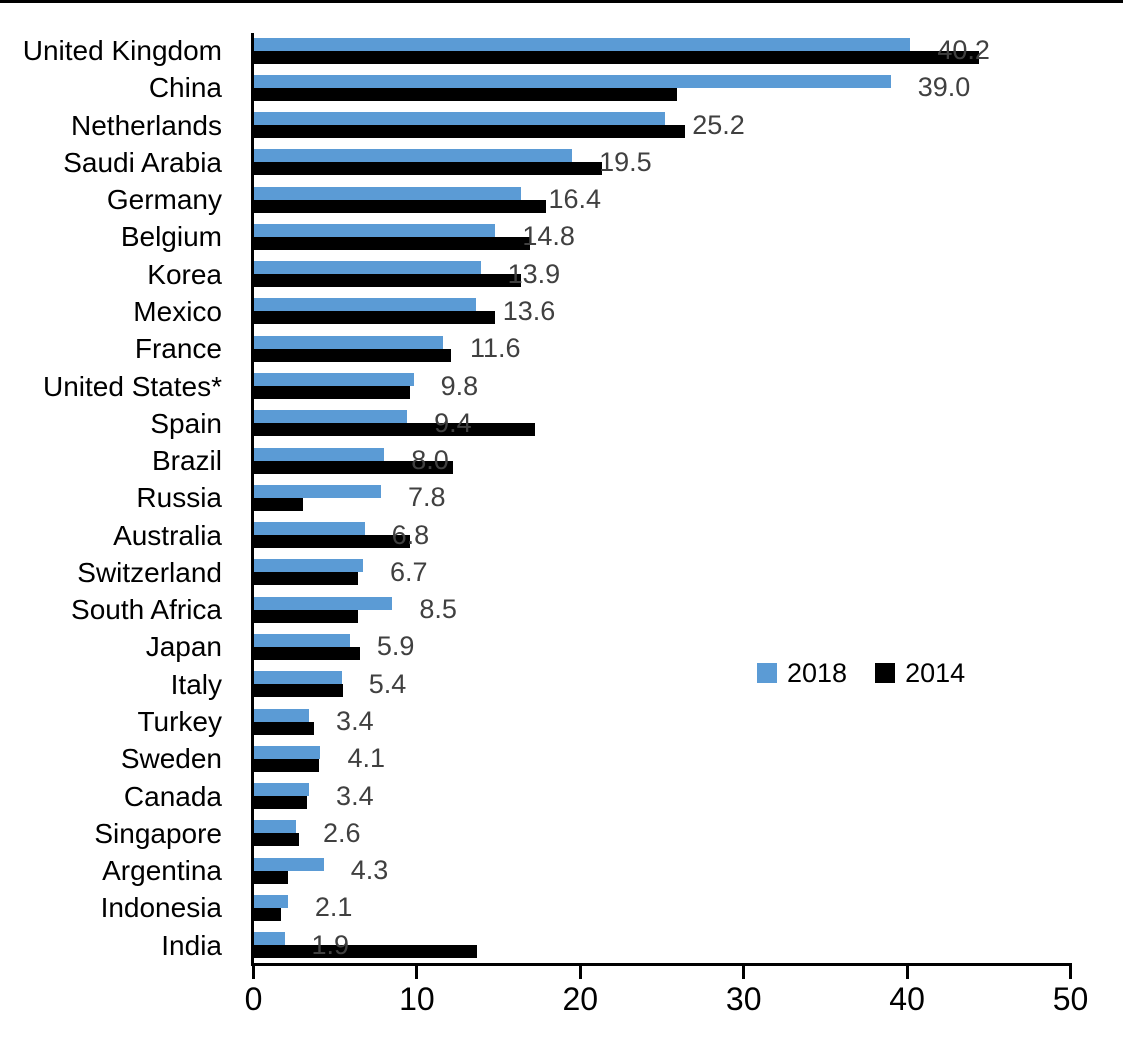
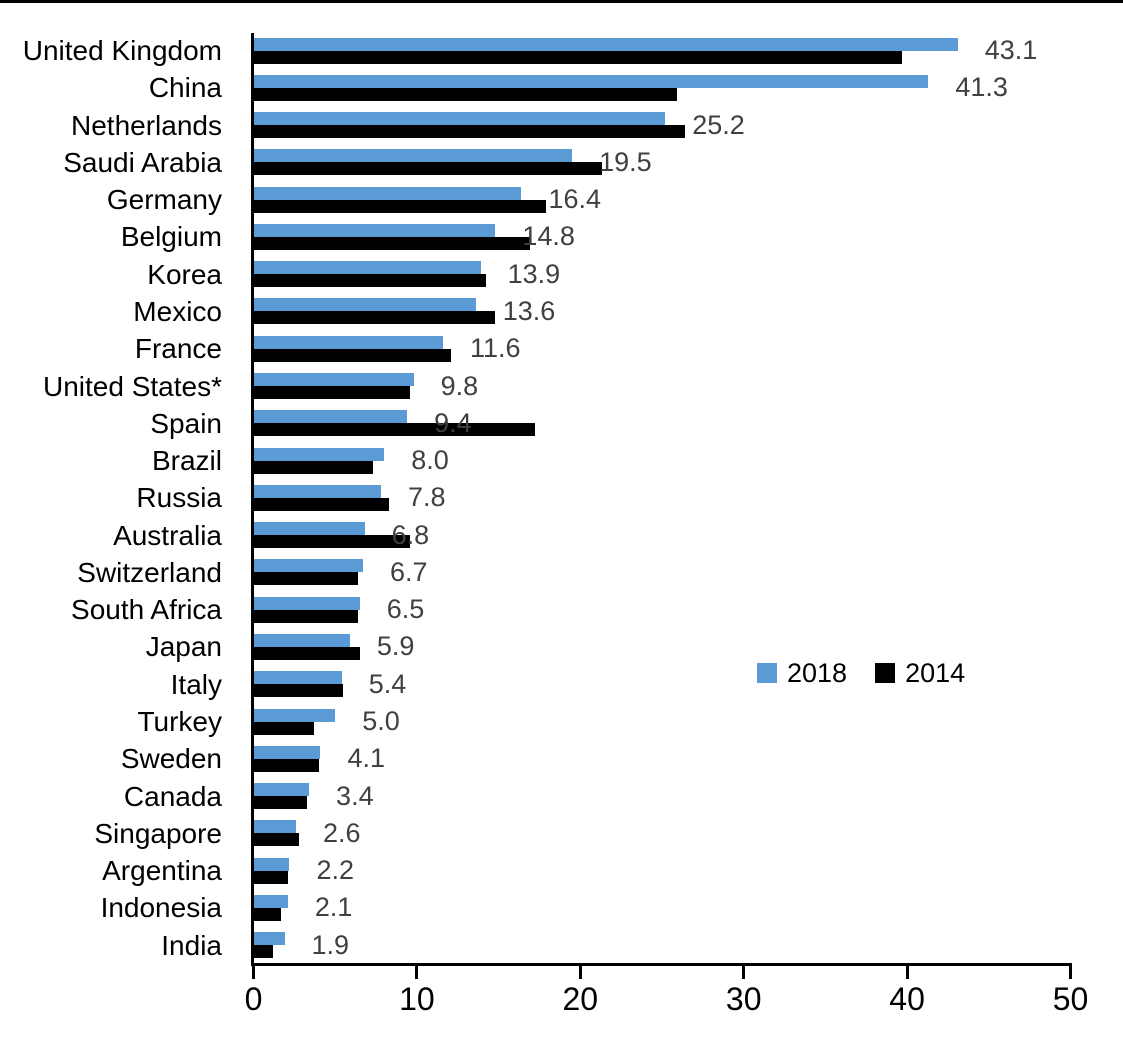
2018/United Kingdom: 40.2 -> 43.1
2014/United Kingdom: 44.4 -> 39.7
2018/China: 39.0 -> 41.3
2014/Korea: 16.4 -> 14.2
2014/Brazil: 12.2 -> 7.3
2014/Russia: 3.0 -> 8.3
2018/South Africa: 8.5 -> 6.5
2018/Turkey: 3.4 -> 5.0
2018/Argentina: 4.3 -> 2.2
2014/India: 13.7 -> 1.2
